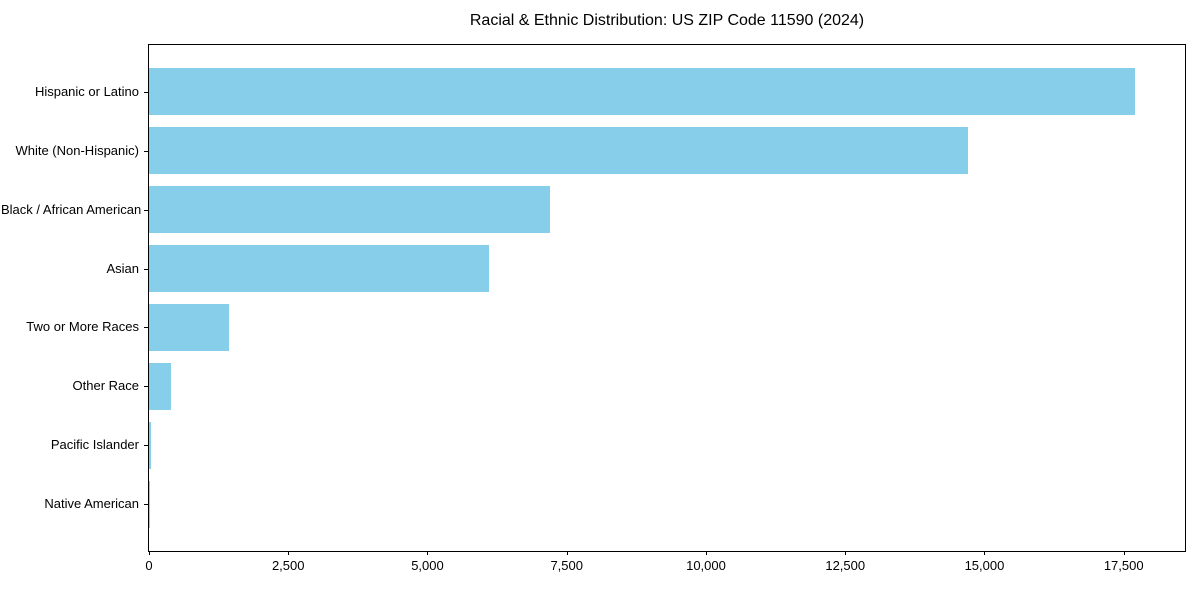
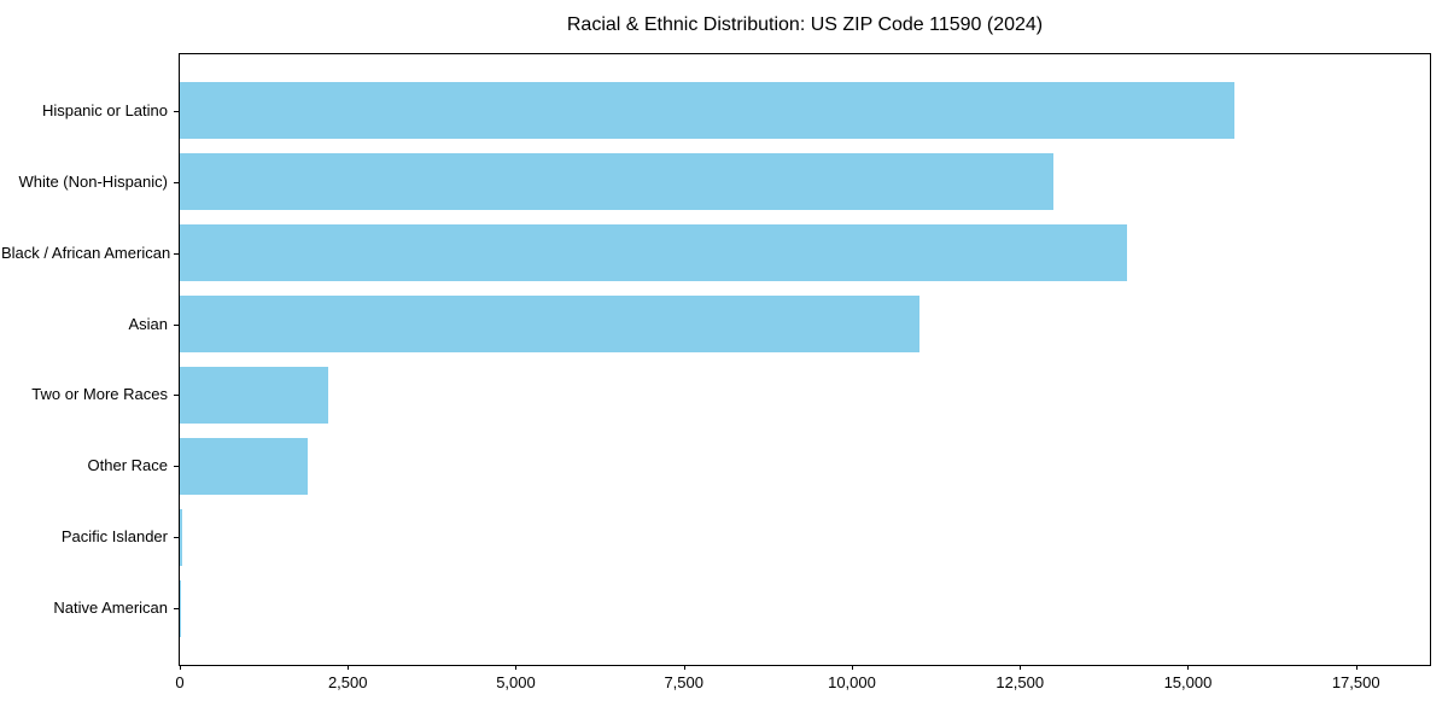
Hispanic or Latino: 17700 -> 15700
White (Non-Hispanic): 14700 -> 13000
Black / African American: 7200 -> 14100
Asian: 6100 -> 11000
Two or More Races: 1400 -> 2200
Other Race: 400 -> 1900
